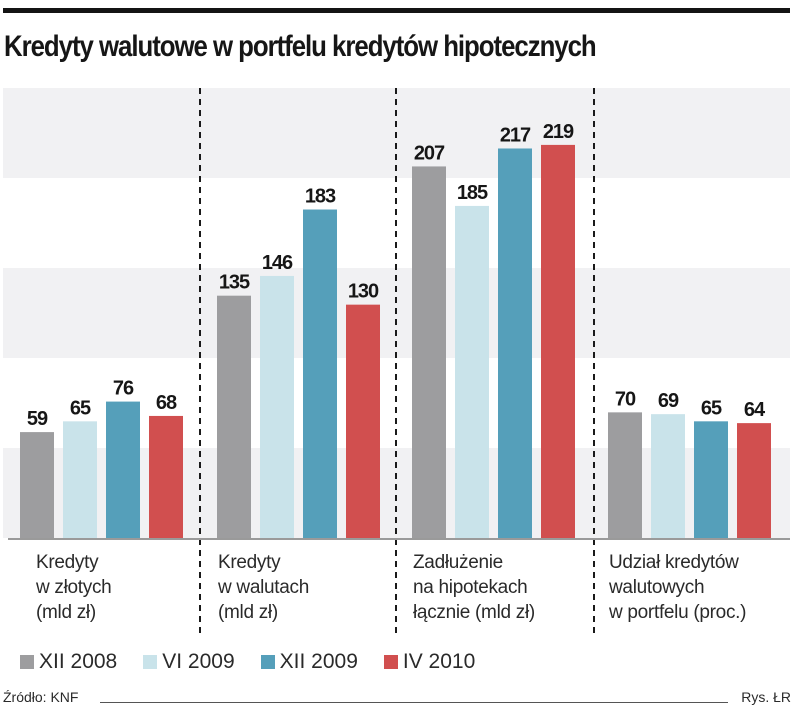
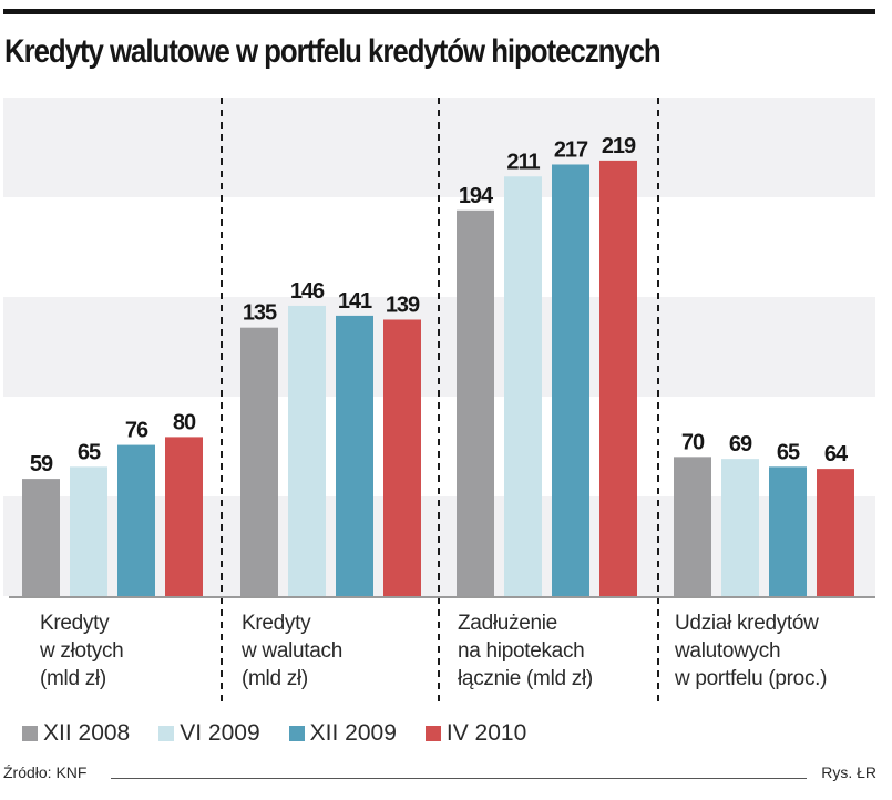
IV 2010/Kredyty w złotych (mld zł): 68 -> 80
XII 2009/Kredyty w walutach (mld zł): 183 -> 141
IV 2010/Kredyty w walutach (mld zł): 130 -> 139
XII 2008/Zadłużenie na hipotekach łącznie (mld zł): 207 -> 194
VI 2009/Zadłużenie na hipotekach łącznie (mld zł): 185 -> 211
